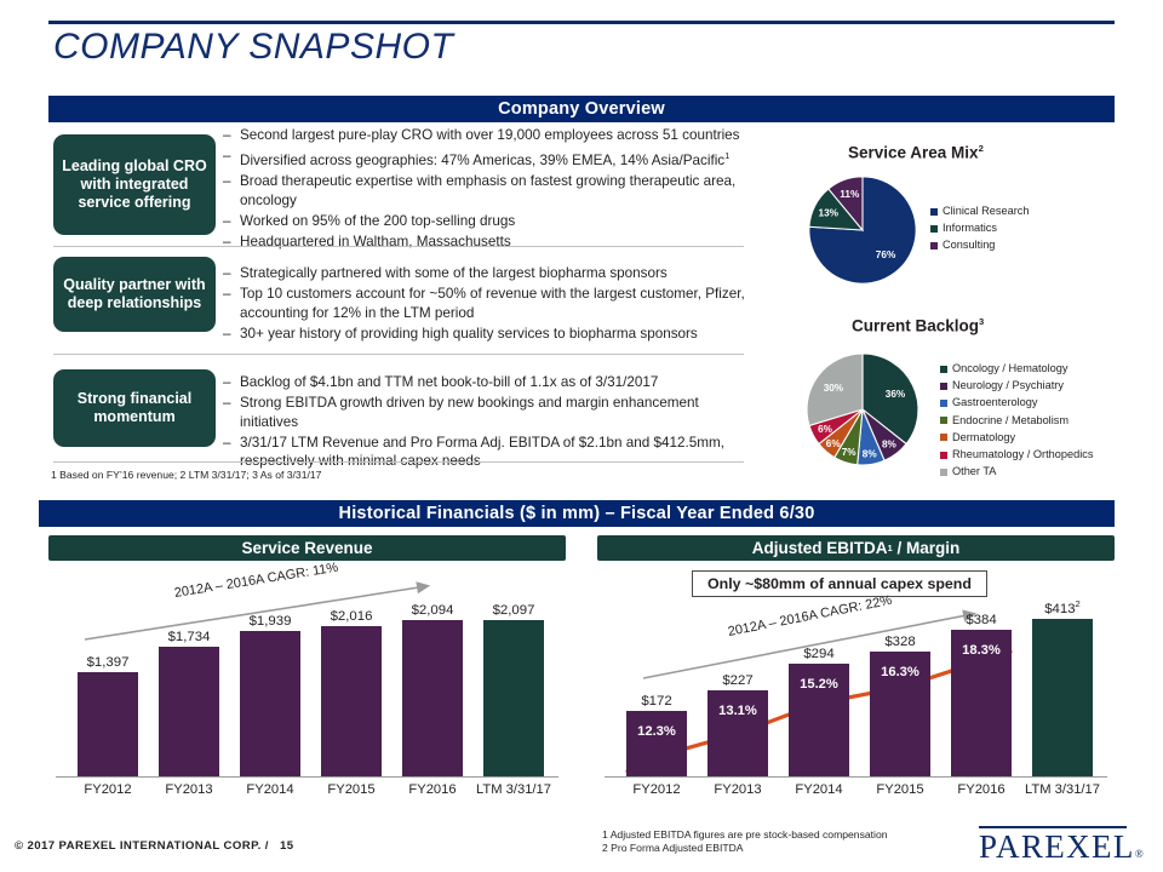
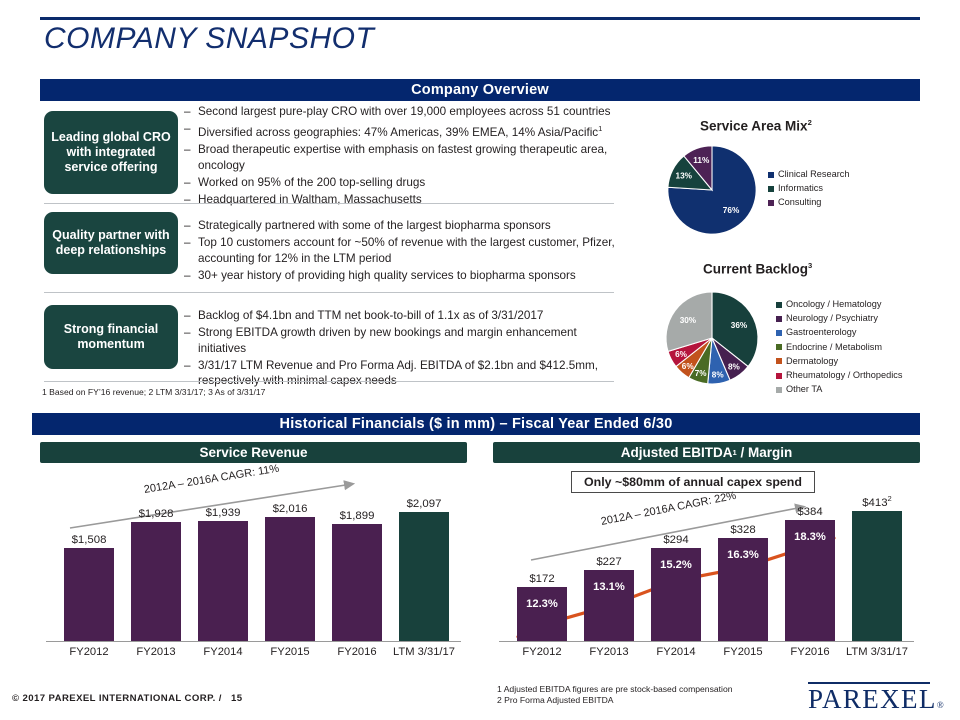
Service Revenue/FY2012: $1,397 -> $1,508
Service Revenue/FY2013: $1,734 -> $1,928
Service Revenue/FY2016: $2,094 -> $1,899
